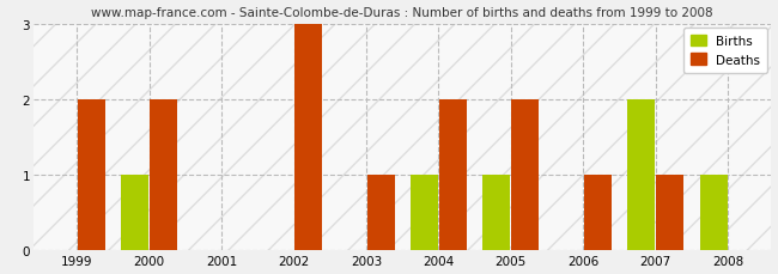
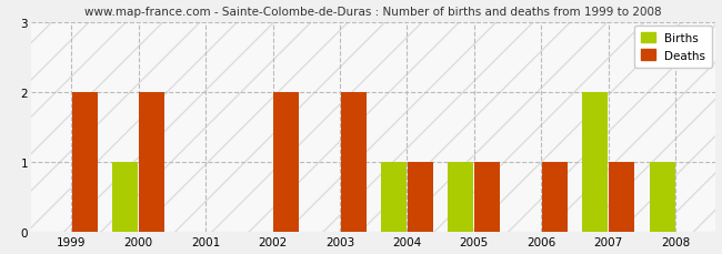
Deaths/2002: 3 -> 2
Deaths/2003: 1 -> 2
Deaths/2004: 2 -> 1
Deaths/2005: 2 -> 1
